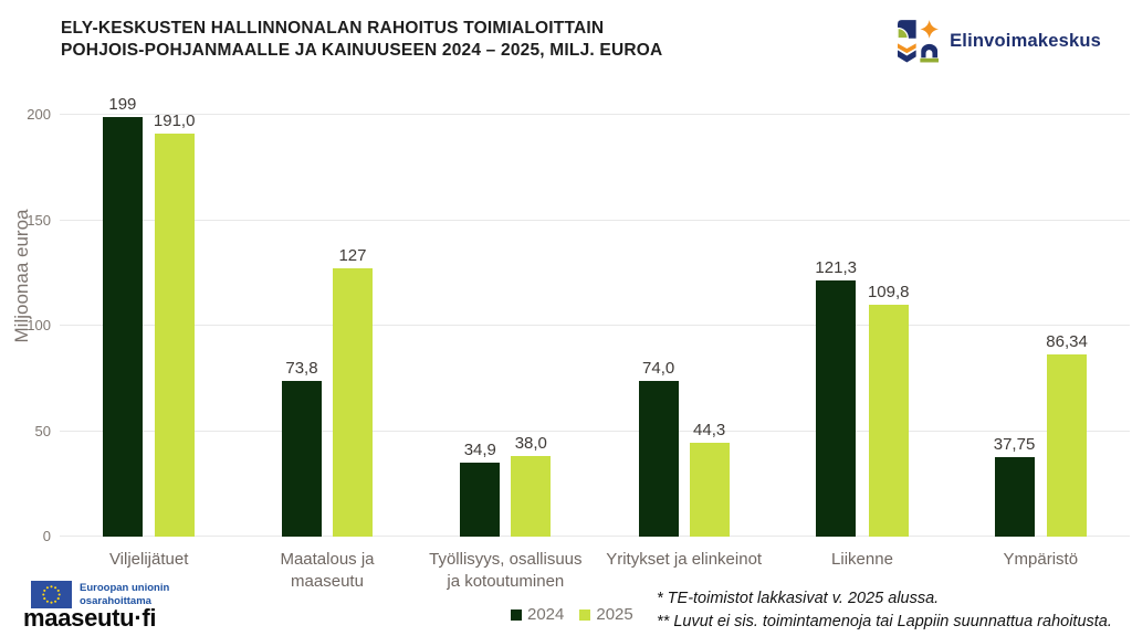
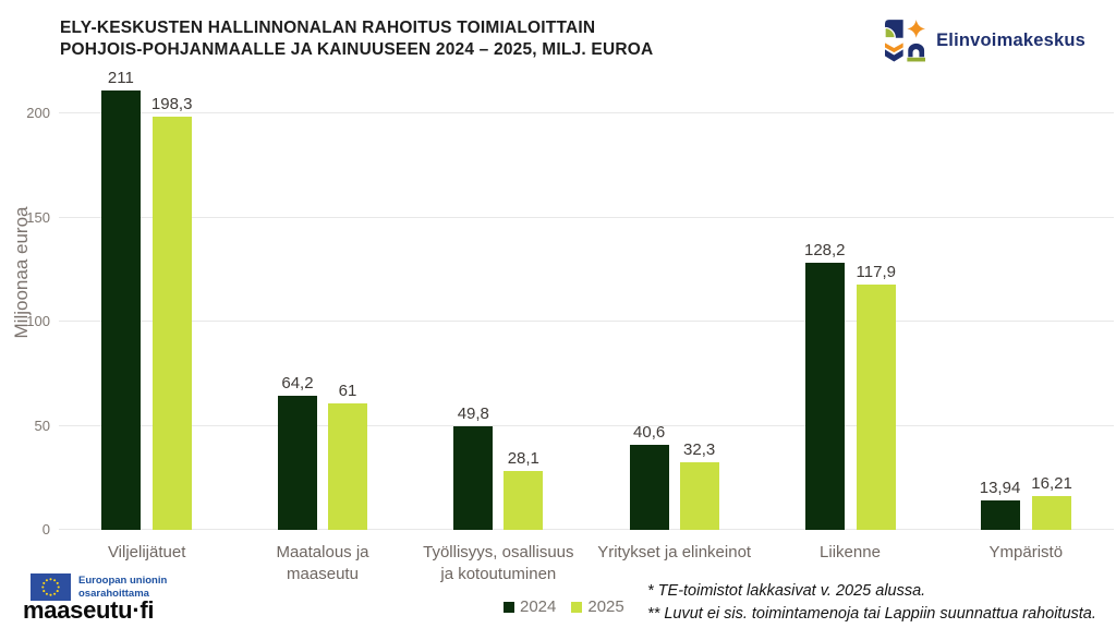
2024/Viljelijätuet: 199 -> 211
2025/Viljelijätuet: 191,0 -> 198,3
2024/Maatalous ja maaseutu: 73,8 -> 64,2
2025/Maatalous ja maaseutu: 127 -> 61
2024/Työllisyys, osallisuus ja kotoutuminen: 34,9 -> 49,8
2025/Työllisyys, osallisuus ja kotoutuminen: 38,0 -> 28,1
2024/Yritykset ja elinkeinot: 74,0 -> 40,6
2025/Yritykset ja elinkeinot: 44,3 -> 32,3
2024/Liikenne: 121,3 -> 128,2
2025/Liikenne: 109,8 -> 117,9
2024/Ympäristö: 37,75 -> 13,94
2025/Ympäristö: 86,34 -> 16,21
